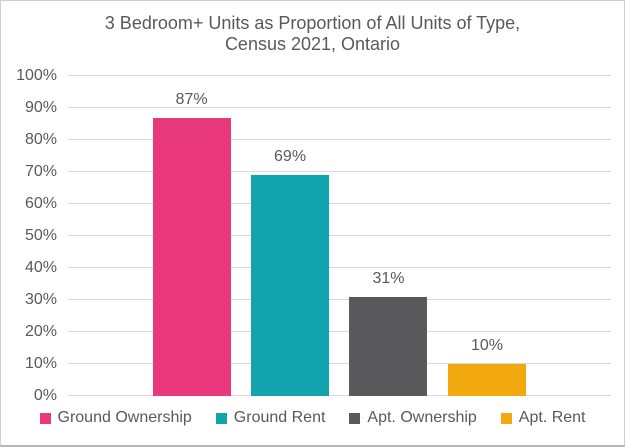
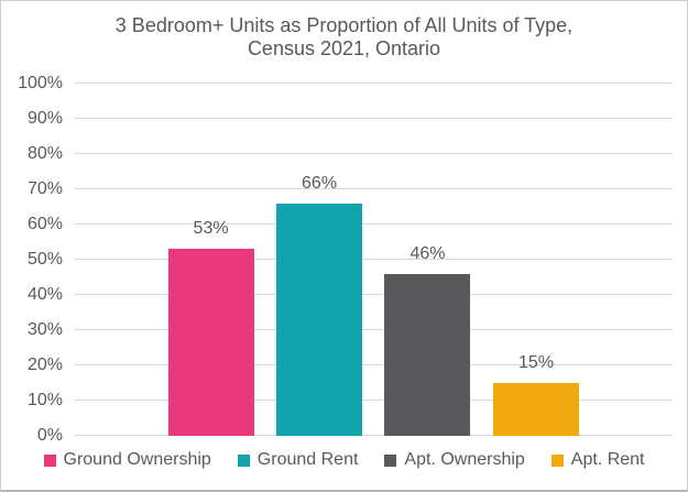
Ground Ownership: 87% -> 53%
Ground Rent: 69% -> 66%
Apt. Ownership: 31% -> 46%
Apt. Rent: 10% -> 15%
